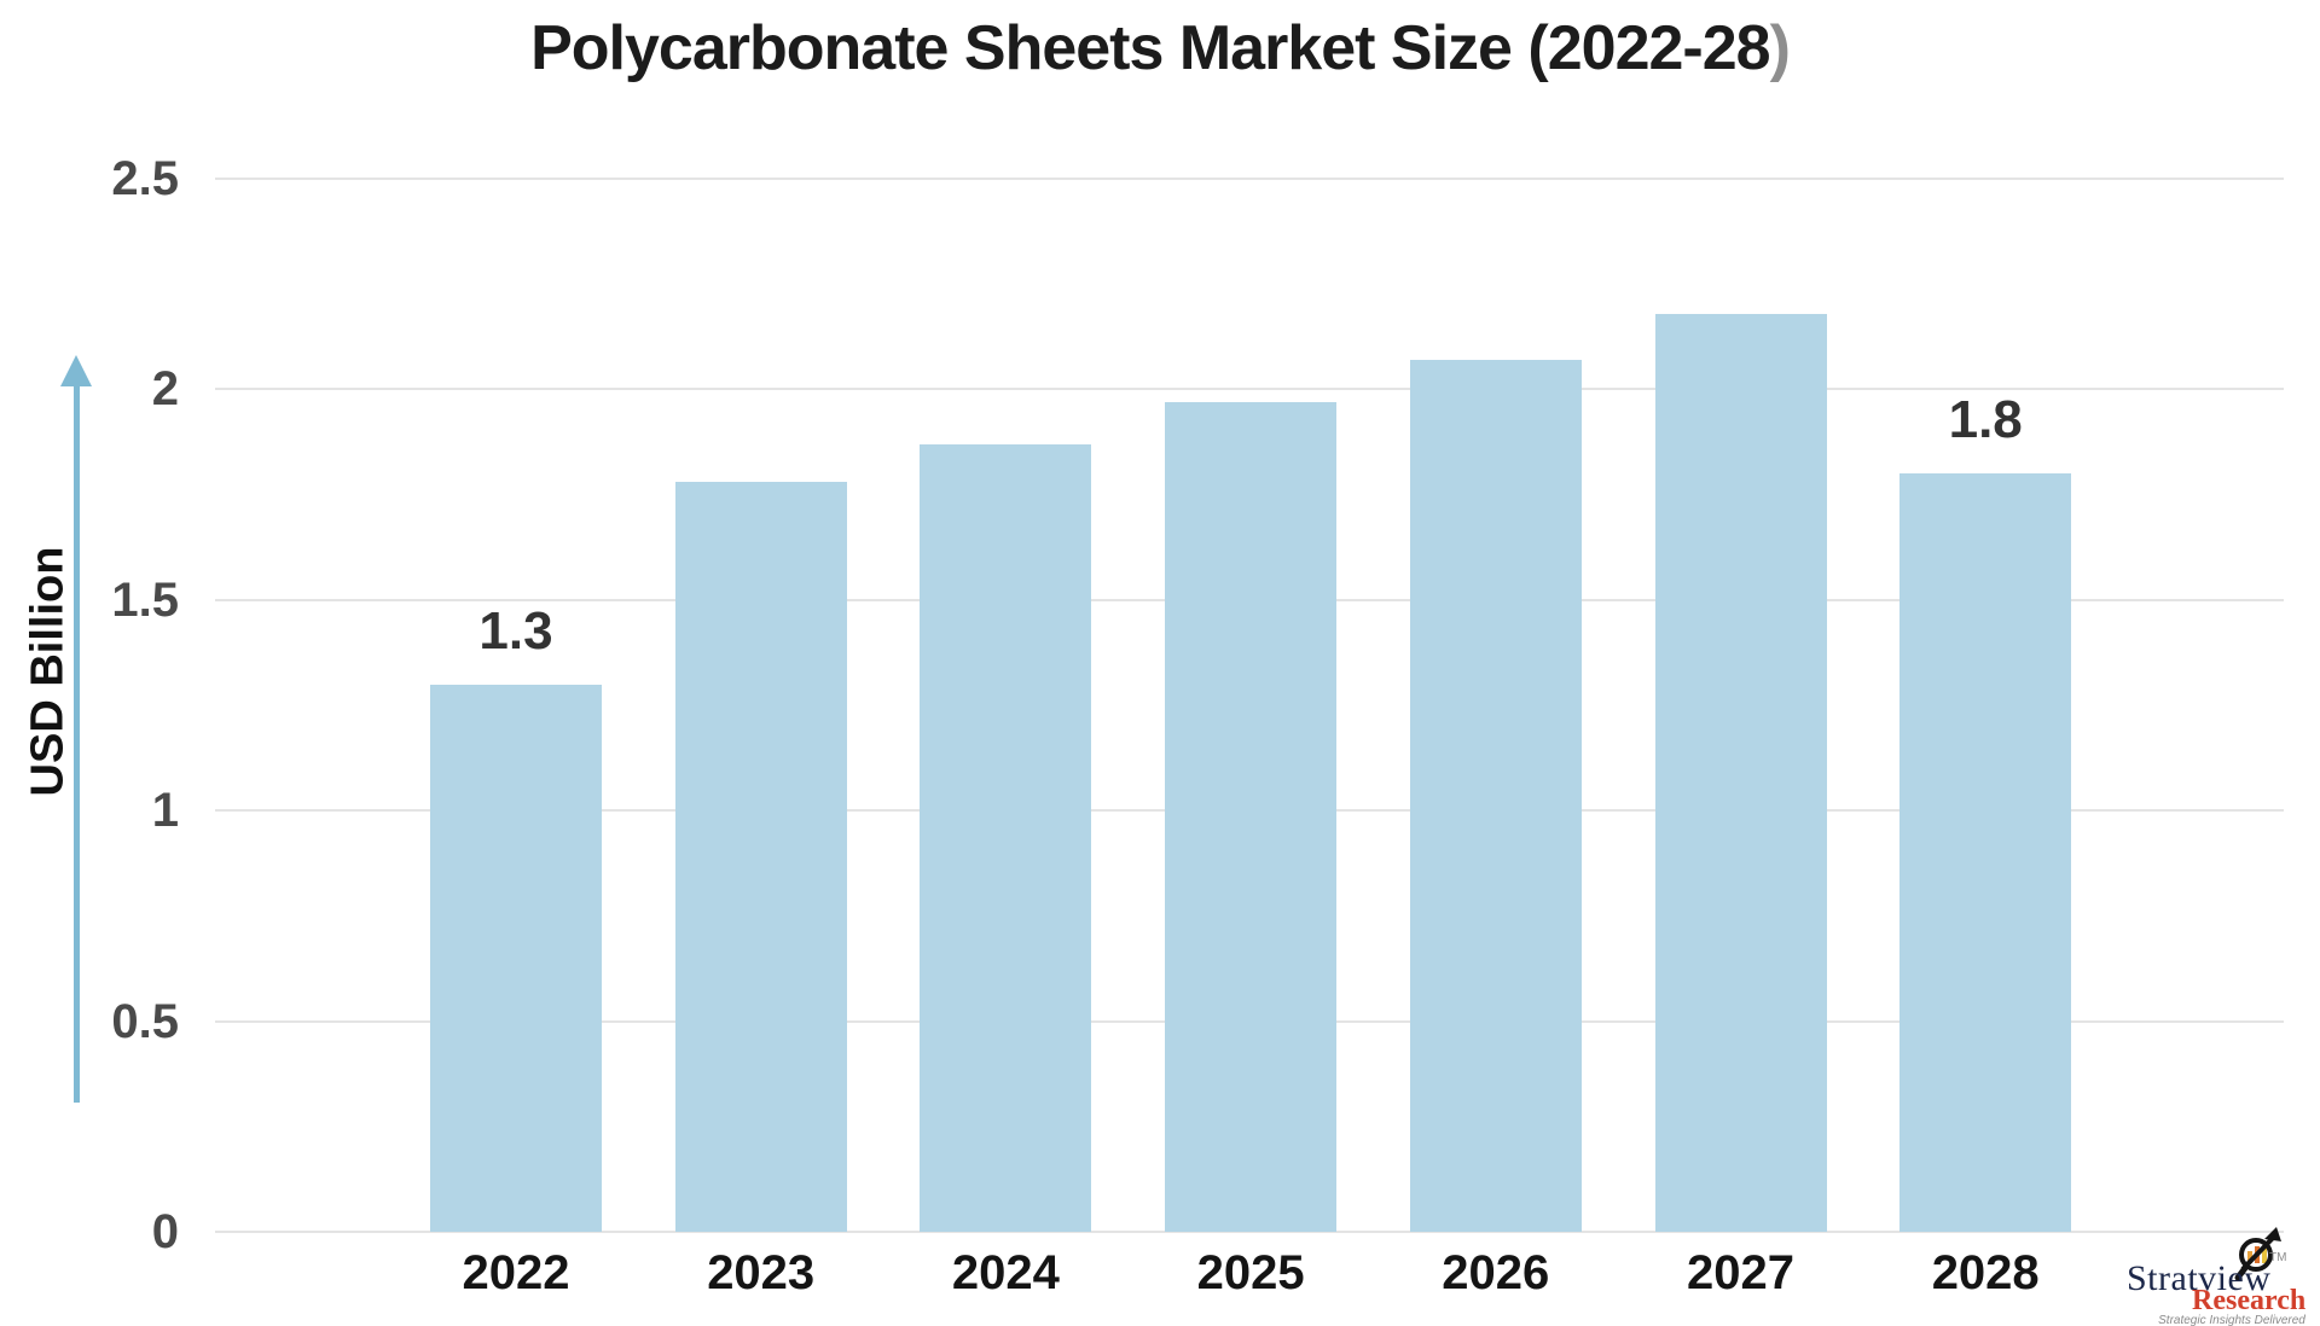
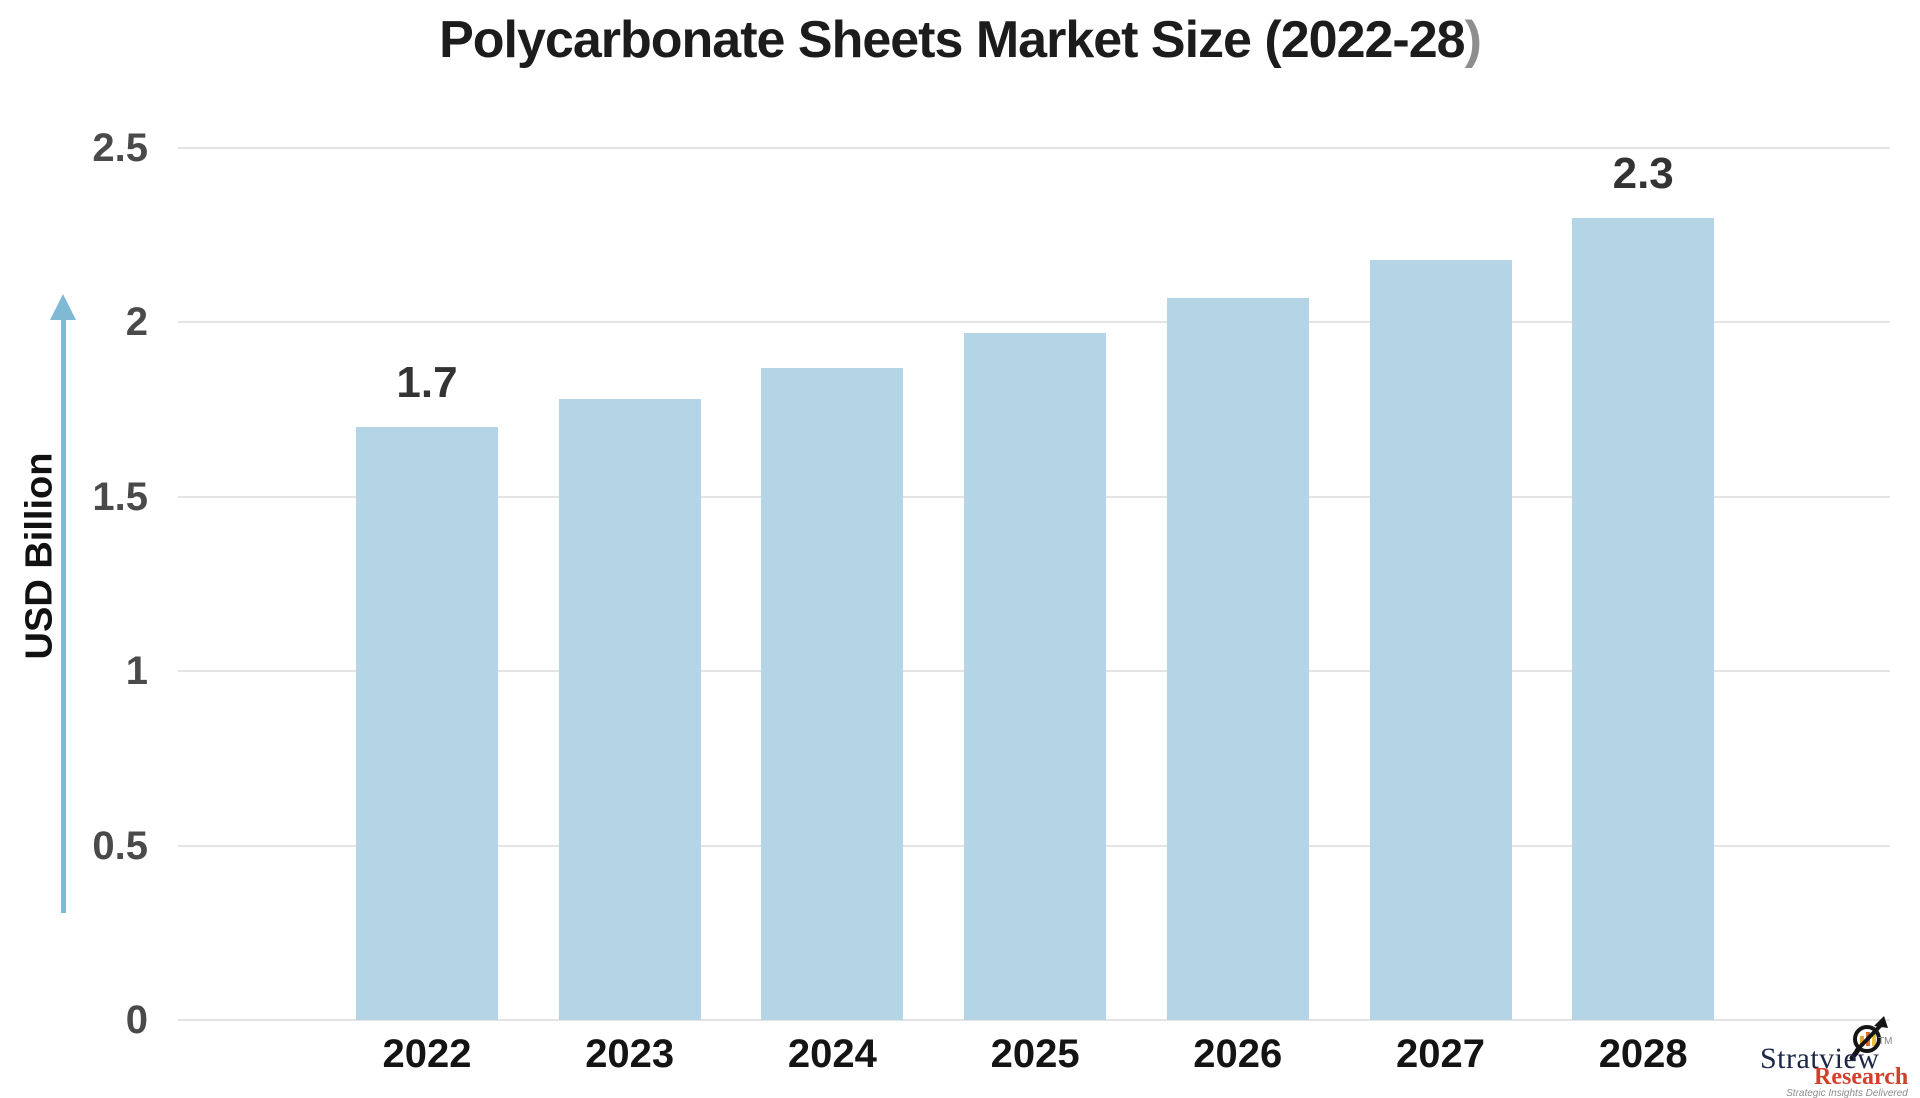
2022: 1.3 -> 1.7
2028: 1.8 -> 2.3
